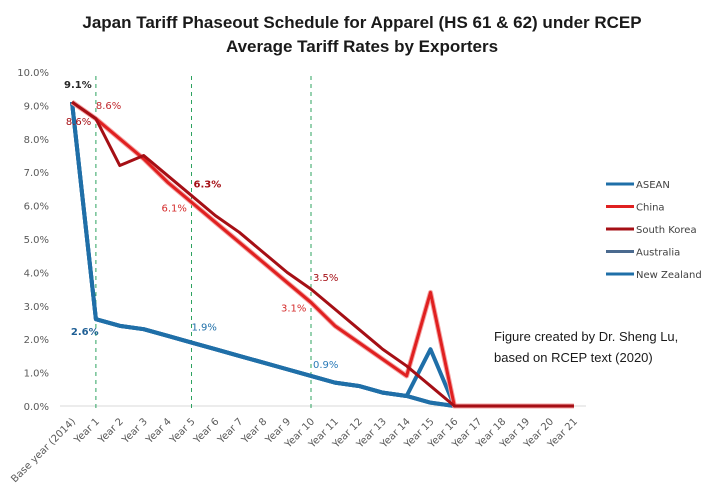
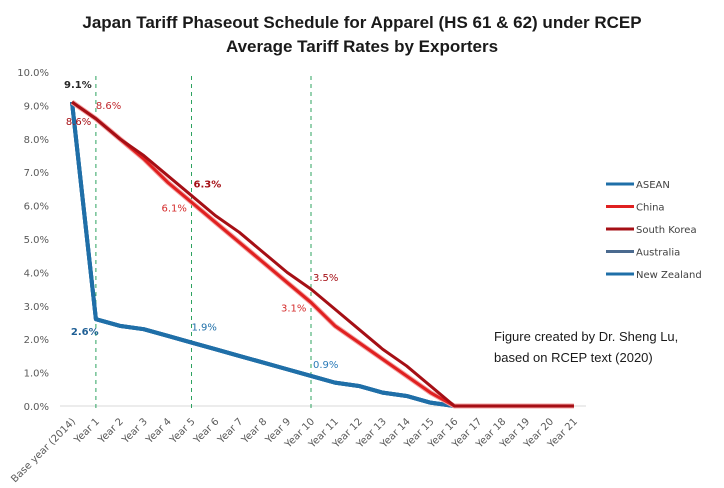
South Korea/Year 2: 7.2% -> 8.0%
China/Year 15: 3.4% -> 0.4%
New Zealand/Year 15: 1.7% -> 0.1%
